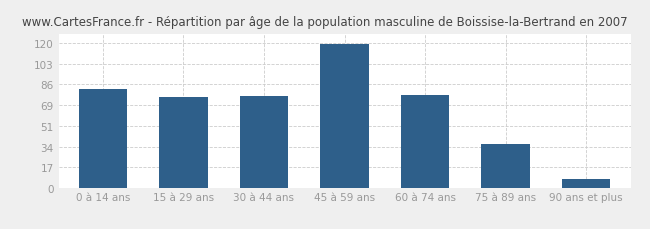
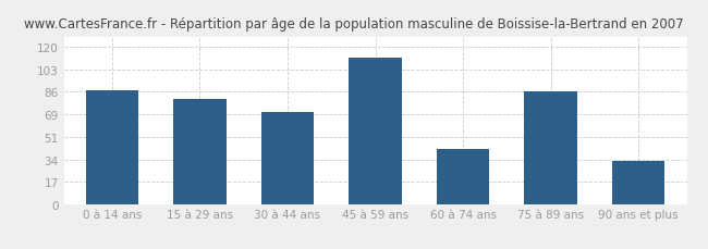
0 à 14 ans: 82 -> 87
15 à 29 ans: 75 -> 80
30 à 44 ans: 76 -> 70
45 à 59 ans: 119 -> 112
60 à 74 ans: 77 -> 42
75 à 89 ans: 36 -> 86
90 ans et plus: 7 -> 33
